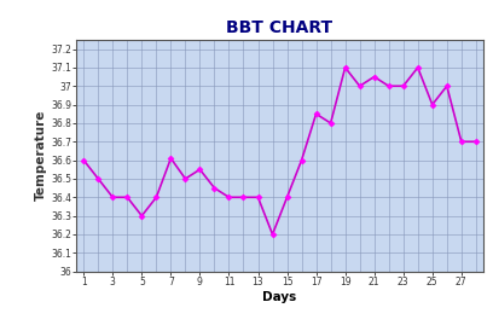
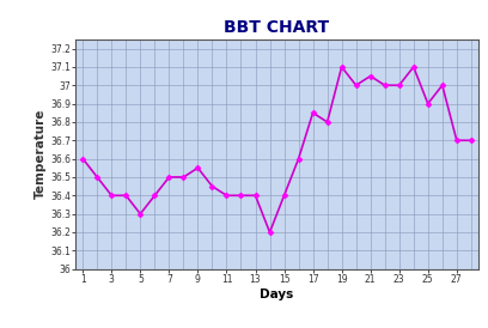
7: 36.61 -> 36.50
